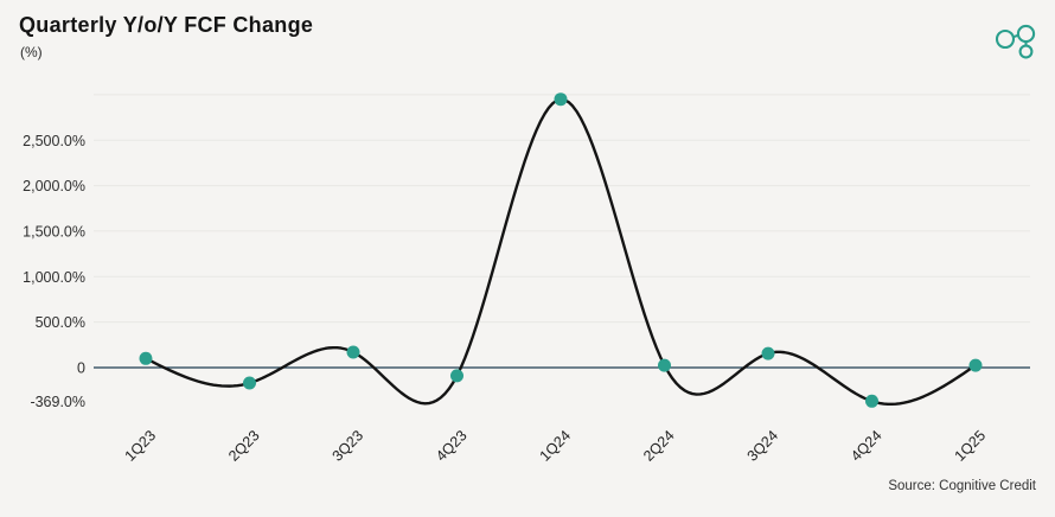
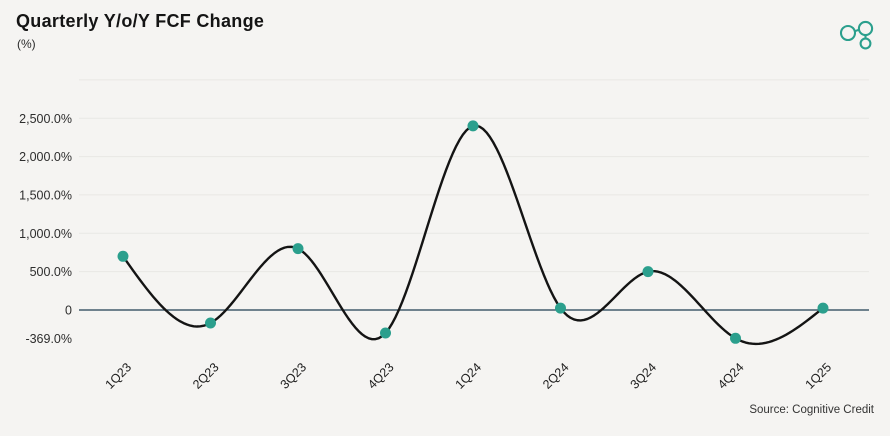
1Q23: 100% -> 700%
3Q23: 200% -> 800%
4Q23: -100% -> -300%
1Q24: 3000% -> 2400%
3Q24: 200% -> 500%
